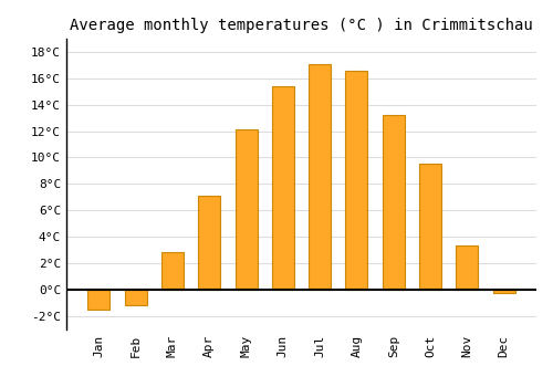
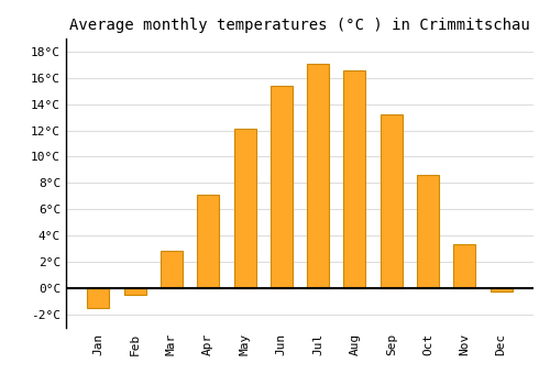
Feb: -1.2°C -> -0.5°C
Oct: 9.5°C -> 8.6°C
